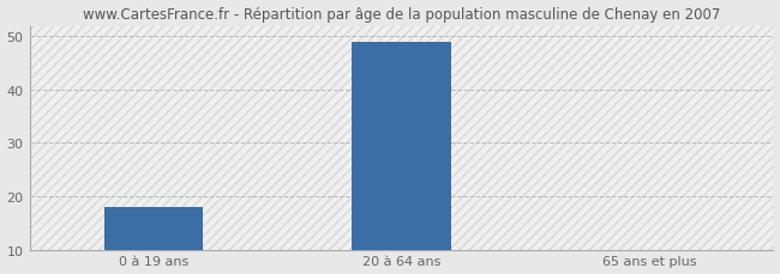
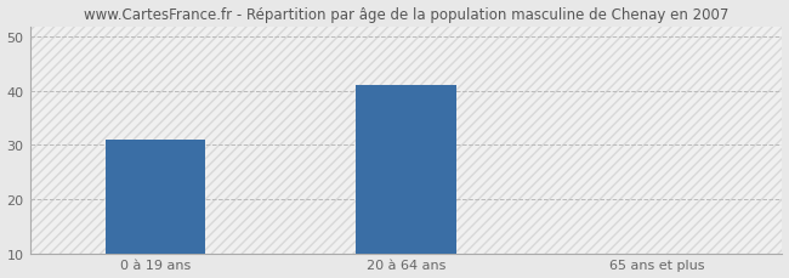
0 à 19 ans: 18 -> 31
20 à 64 ans: 49 -> 41
